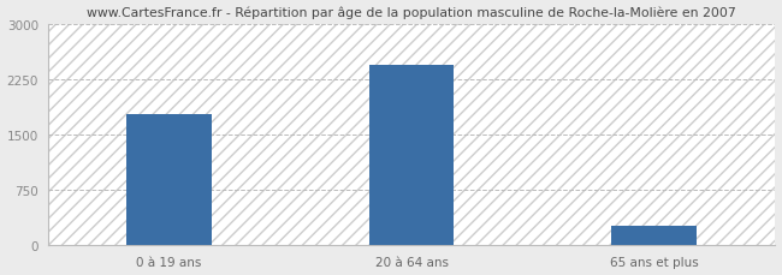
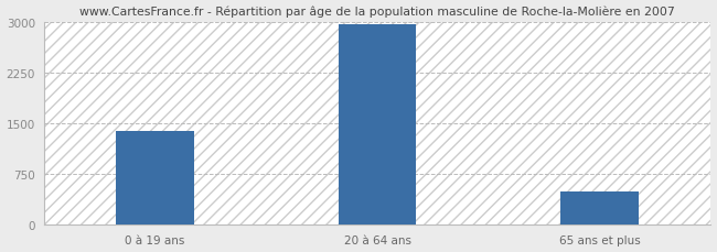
0 à 19 ans: 1780 -> 1380
20 à 64 ans: 2440 -> 2970
65 ans et plus: 260 -> 490
